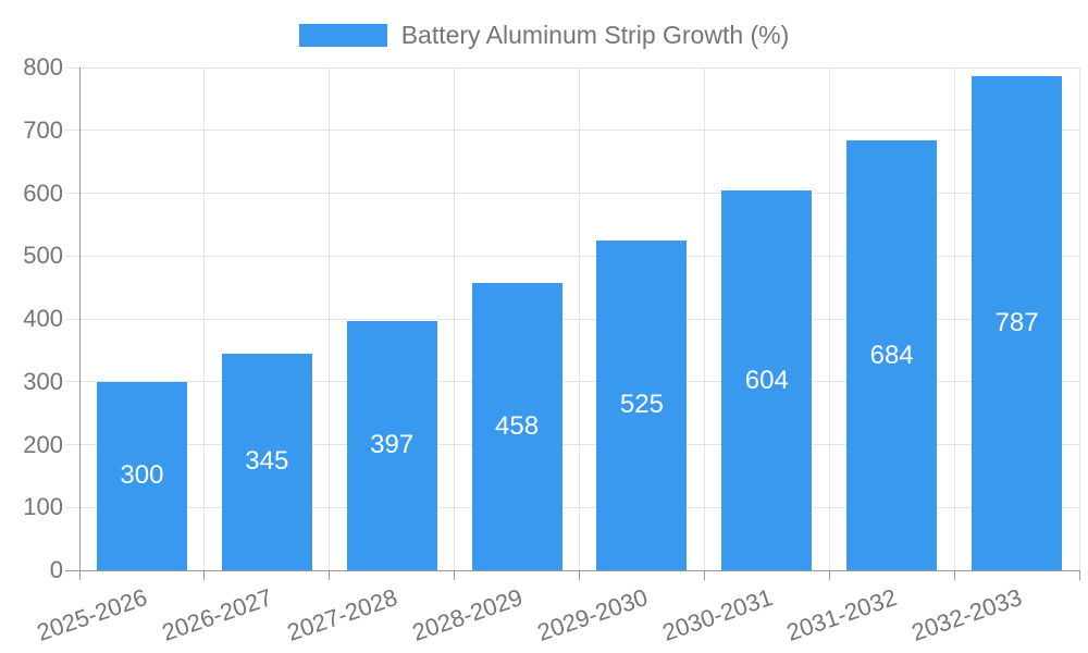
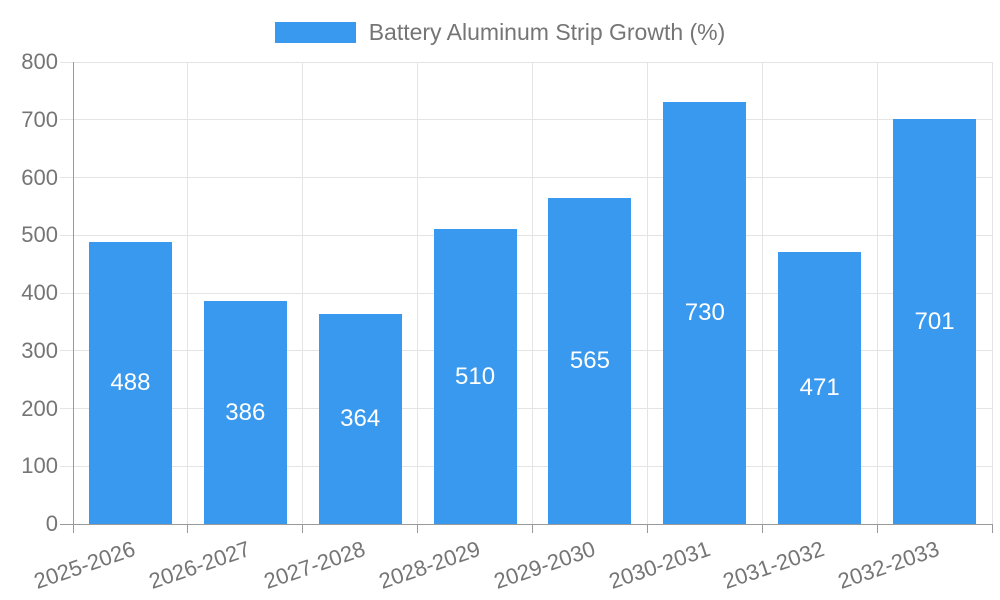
2025-2026: 300 -> 488
2026-2027: 345 -> 386
2027-2028: 397 -> 364
2028-2029: 458 -> 510
2029-2030: 525 -> 565
2030-2031: 604 -> 730
2031-2032: 684 -> 471
2032-2033: 787 -> 701
